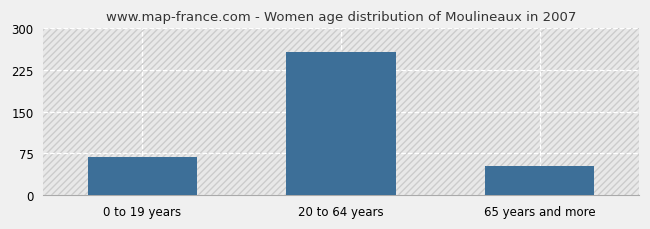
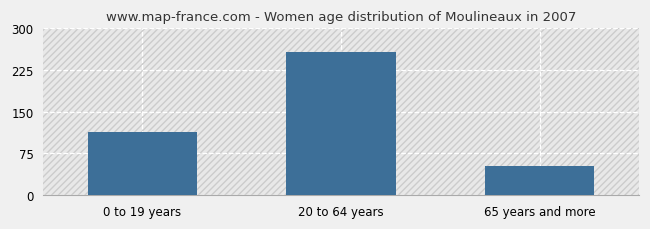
0 to 19 years: 68 -> 113
